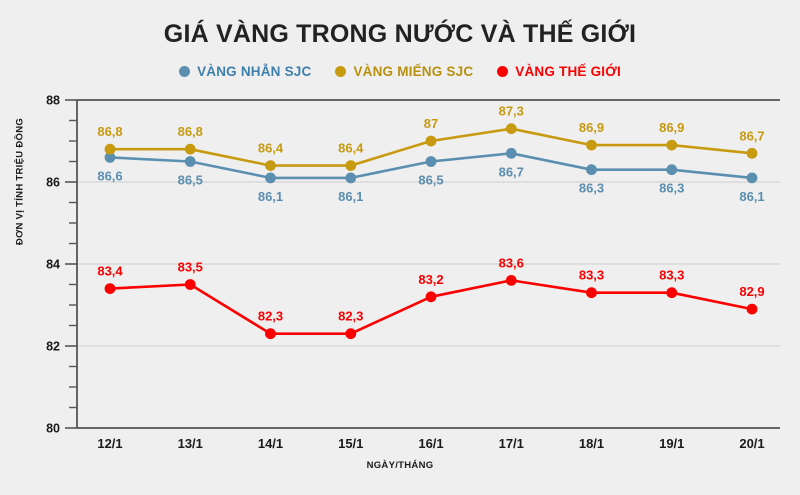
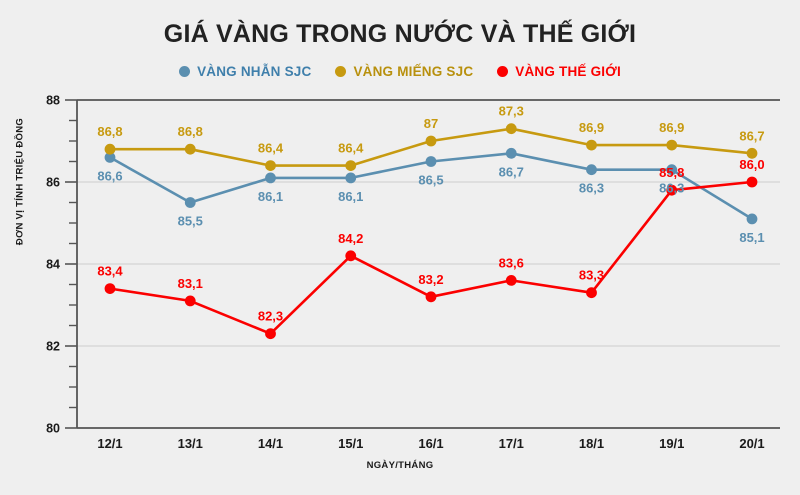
VÀNG NHẪN SJC/13/1: 86,5 -> 85,5
VÀNG THẾ GIỚI/13/1: 83,5 -> 83,1
VÀNG THẾ GIỚI/15/1: 82,3 -> 84,2
VÀNG THẾ GIỚI/19/1: 83,3 -> 85,8
VÀNG NHẪN SJC/20/1: 86,1 -> 85,1
VÀNG THẾ GIỚI/20/1: 82,9 -> 86,0
